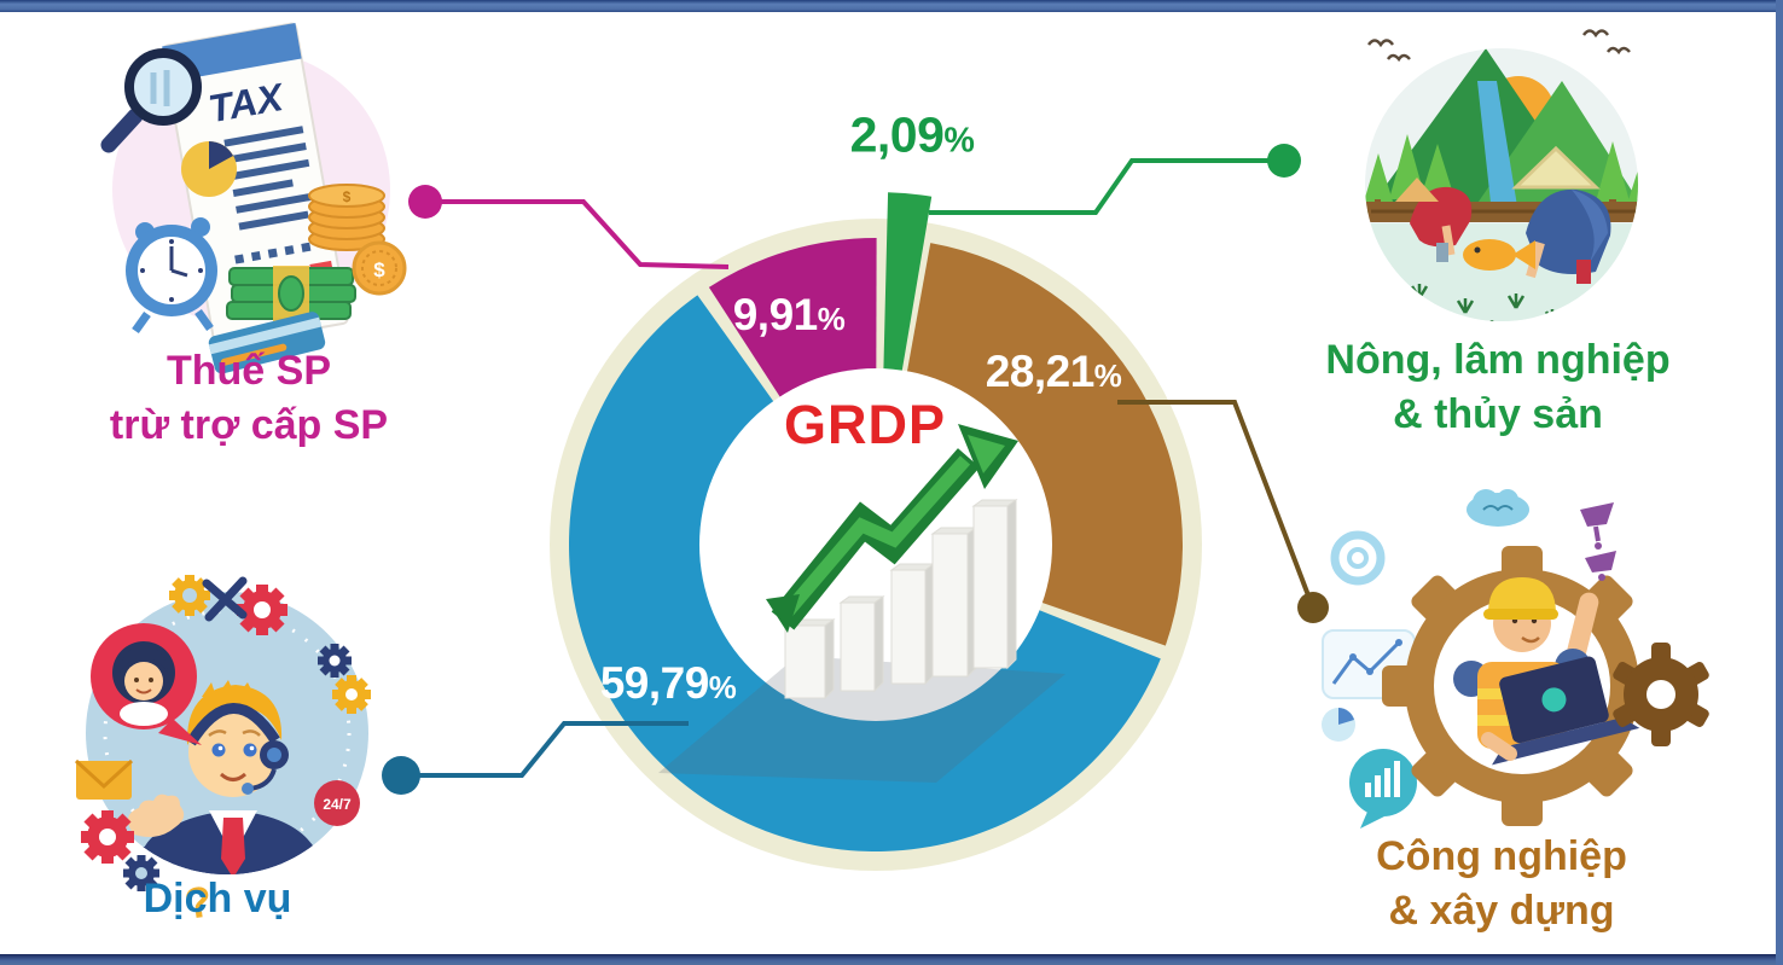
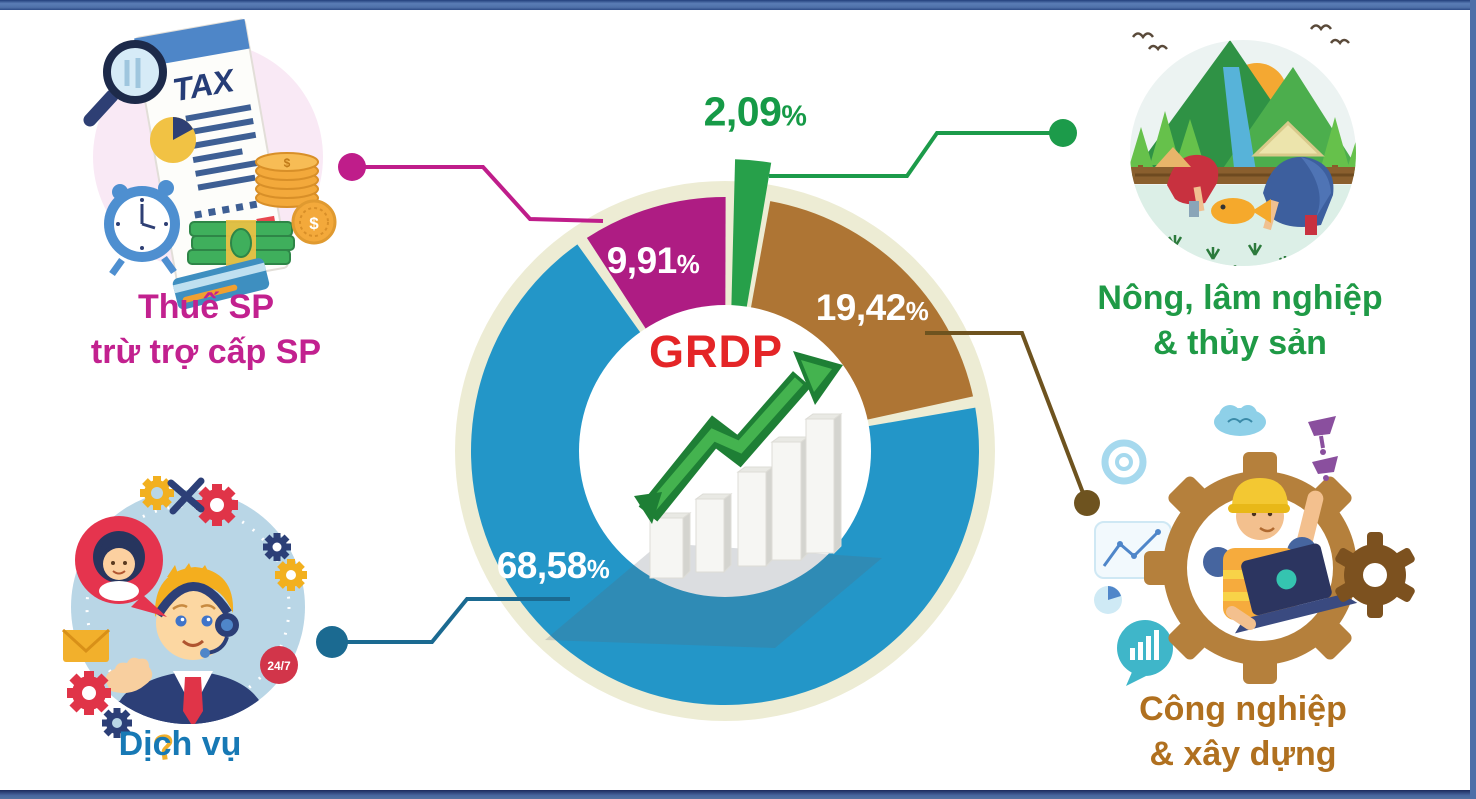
Công nghiệp & xây dựng: 28,21 -> 19,42
Dịch vụ: 59,79 -> 68,58
